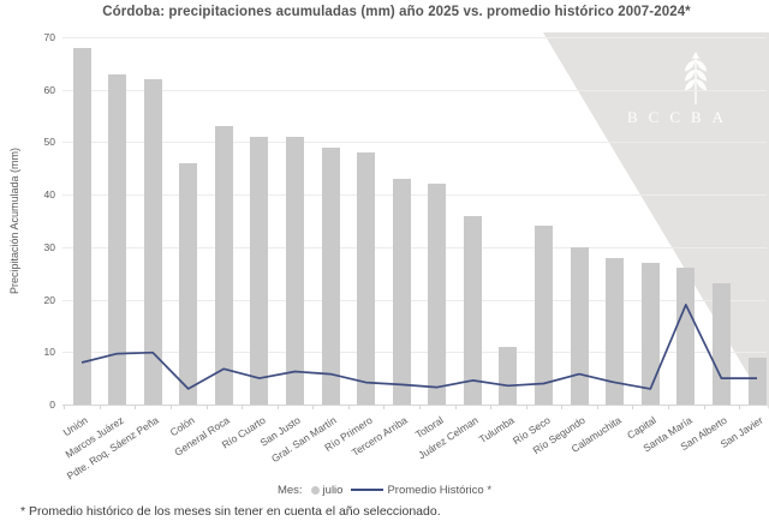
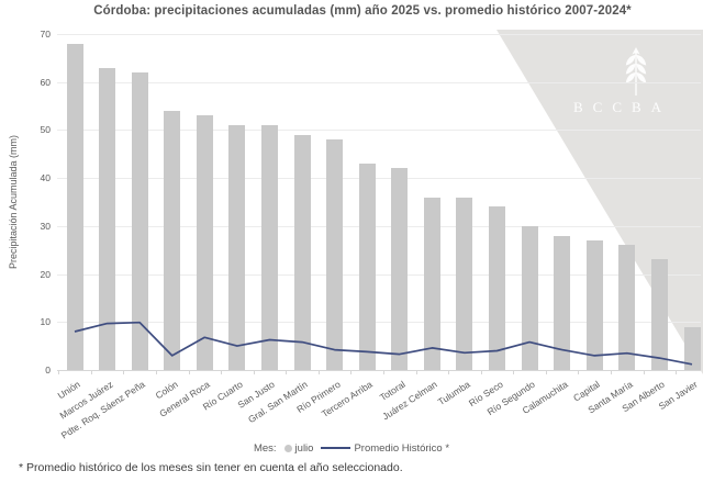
julio/Colón: 46 -> 54
julio/Tulumba: 11 -> 36
Promedio Histórico */Santa María: 19 -> 4
Promedio Histórico */San Alberto: 5 -> 2
Promedio Histórico */San Javier: 5 -> 1
